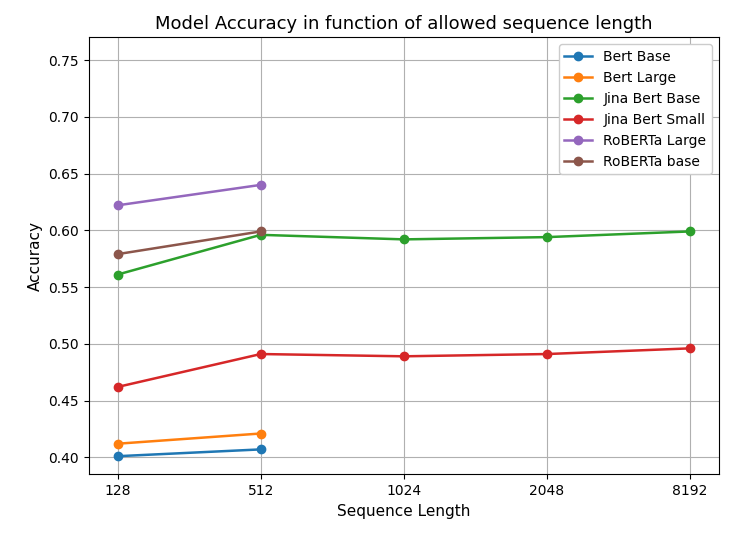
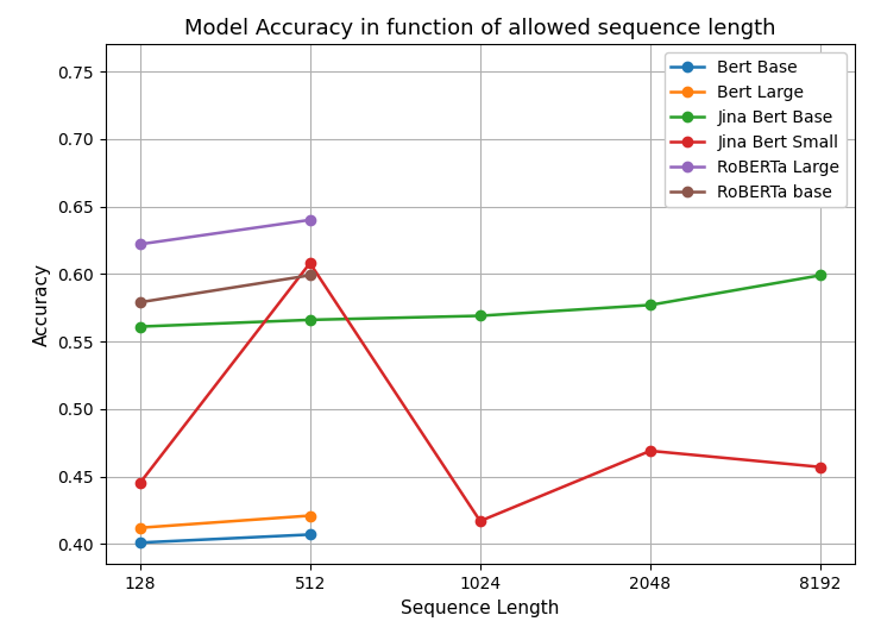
Jina Bert Small/128: 0.462 -> 0.445
Jina Bert Base/512: 0.596 -> 0.566
Jina Bert Small/512: 0.491 -> 0.608
Jina Bert Base/1024: 0.592 -> 0.569
Jina Bert Small/1024: 0.489 -> 0.417
Jina Bert Base/2048: 0.594 -> 0.577
Jina Bert Small/2048: 0.491 -> 0.469
Jina Bert Small/8192: 0.496 -> 0.457
